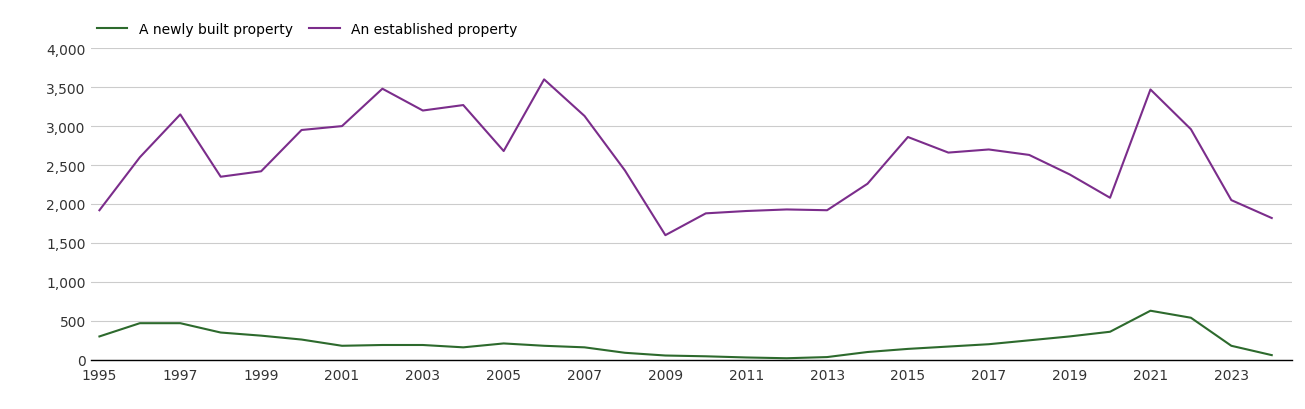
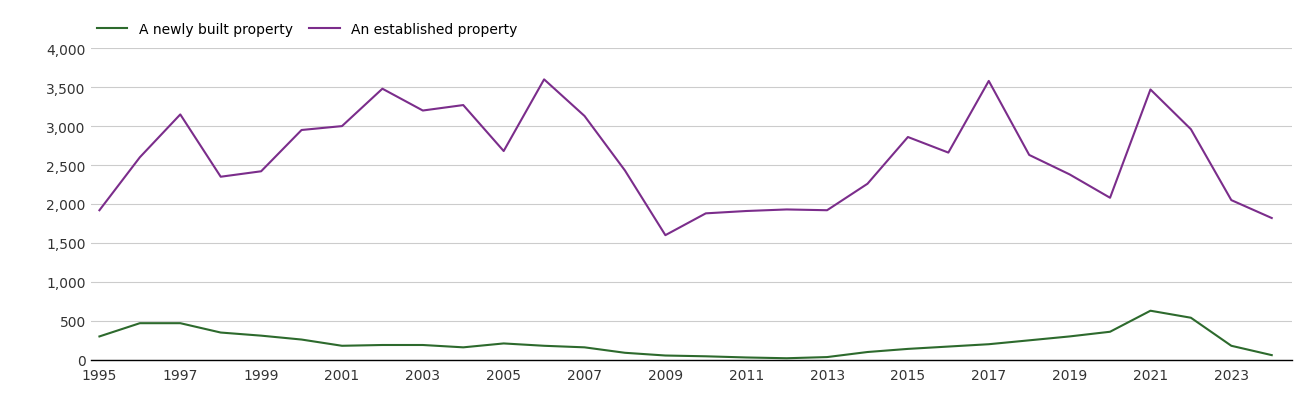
An established property/2017: 2,700 -> 3,580
